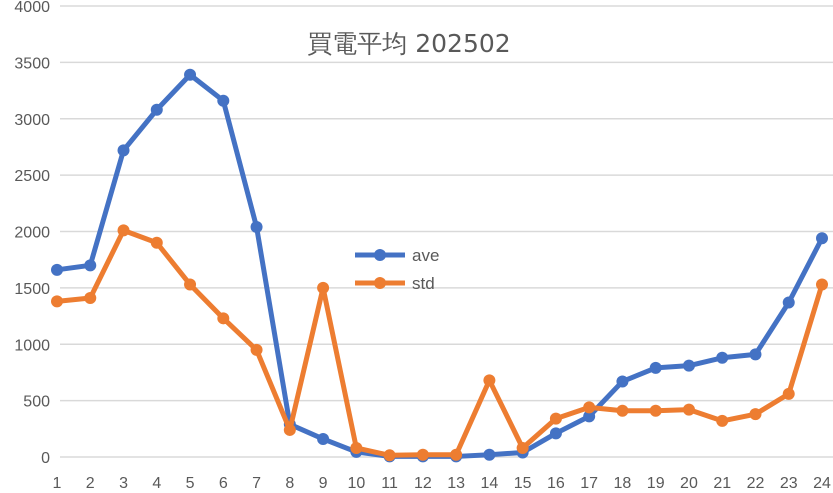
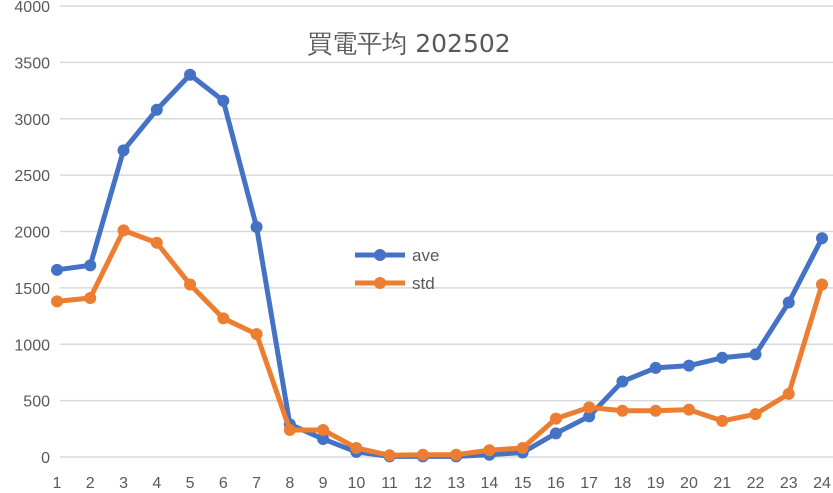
std/7: 950 -> 1090
std/9: 1500 -> 240
std/14: 680 -> 60
